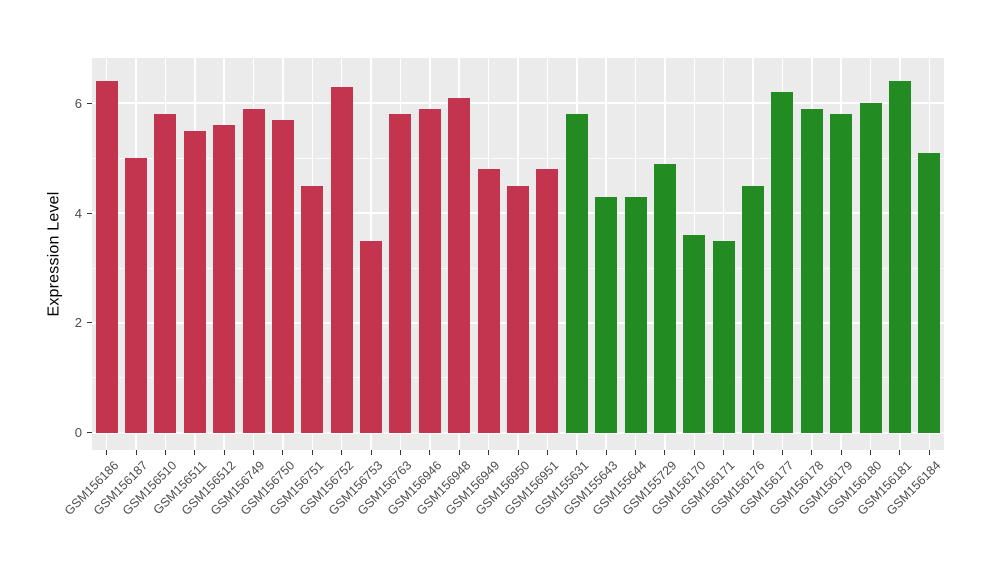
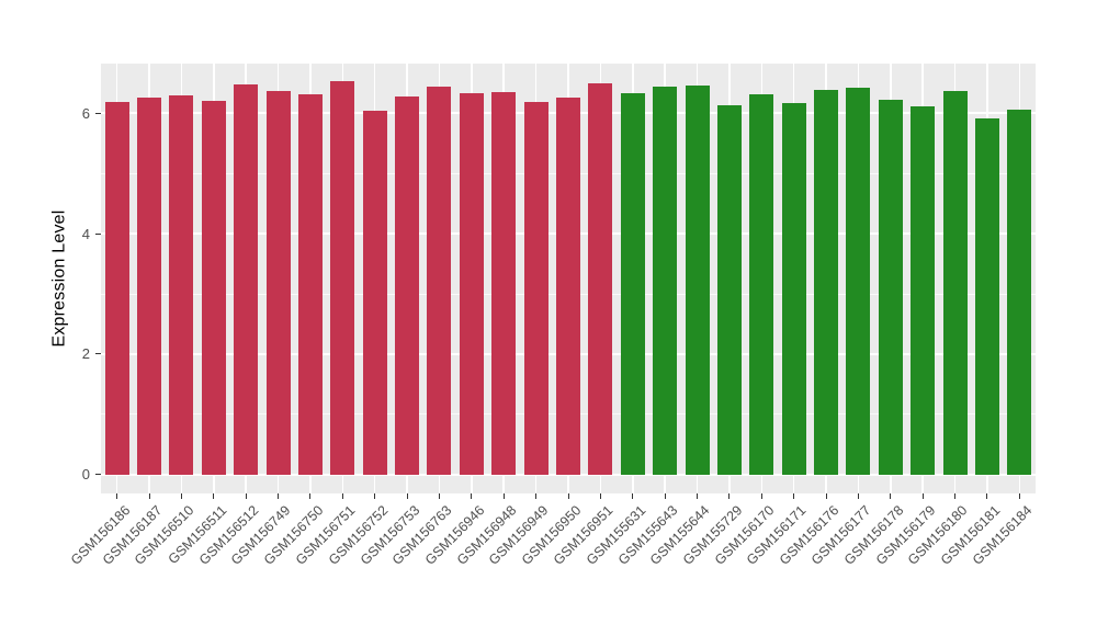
GSM156186: 6.4 -> 6.2
GSM156187: 5.0 -> 6.2
GSM156510: 5.8 -> 6.3
GSM156511: 5.5 -> 6.2
GSM156512: 5.6 -> 6.5
GSM156749: 5.9 -> 6.4
GSM156750: 5.7 -> 6.3
GSM156751: 4.5 -> 6.5
GSM156752: 6.3 -> 6.0
GSM156753: 3.5 -> 6.3
GSM156763: 5.8 -> 6.4
GSM156946: 5.9 -> 6.3
GSM156948: 6.1 -> 6.3
GSM156949: 4.8 -> 6.2
GSM156950: 4.5 -> 6.2
GSM156951: 4.8 -> 6.5
GSM155631: 5.8 -> 6.3
GSM155643: 4.3 -> 6.4
GSM155644: 4.3 -> 6.5
GSM155729: 4.9 -> 6.1
GSM156170: 3.6 -> 6.3
GSM156171: 3.5 -> 6.2
GSM156176: 4.5 -> 6.4
GSM156177: 6.2 -> 6.4
GSM156178: 5.9 -> 6.2
GSM156179: 5.8 -> 6.1
GSM156180: 6.0 -> 6.4
GSM156181: 6.4 -> 5.9
GSM156184: 5.1 -> 6.0
